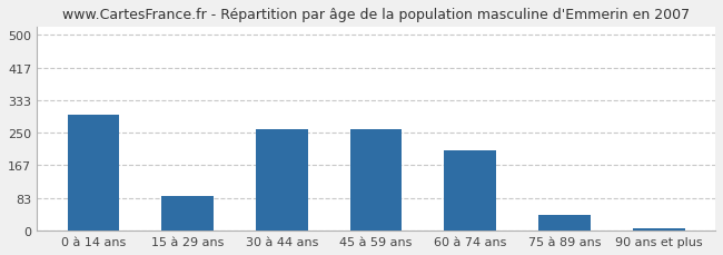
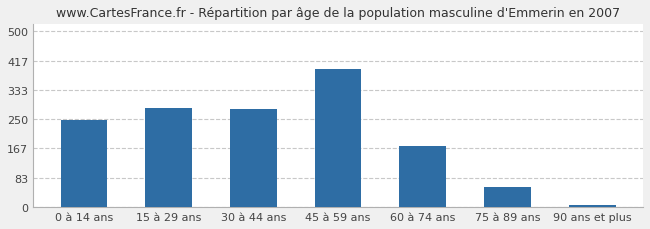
0 à 14 ans: 295 -> 248
15 à 29 ans: 90 -> 281
30 à 44 ans: 260 -> 278
45 à 59 ans: 260 -> 392
60 à 74 ans: 205 -> 175
75 à 89 ans: 40 -> 57
